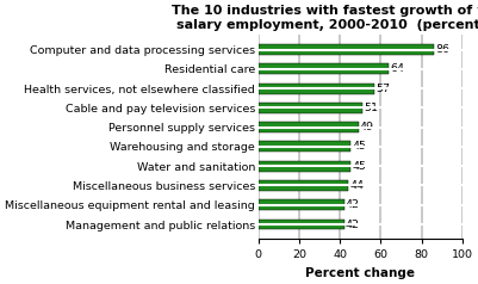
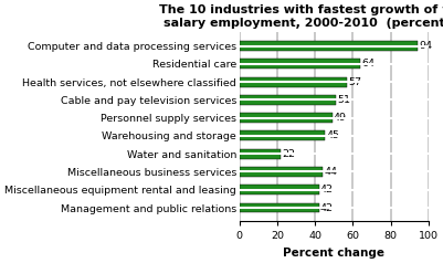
Computer and data processing services: 86 -> 94
Water and sanitation: 45 -> 22
